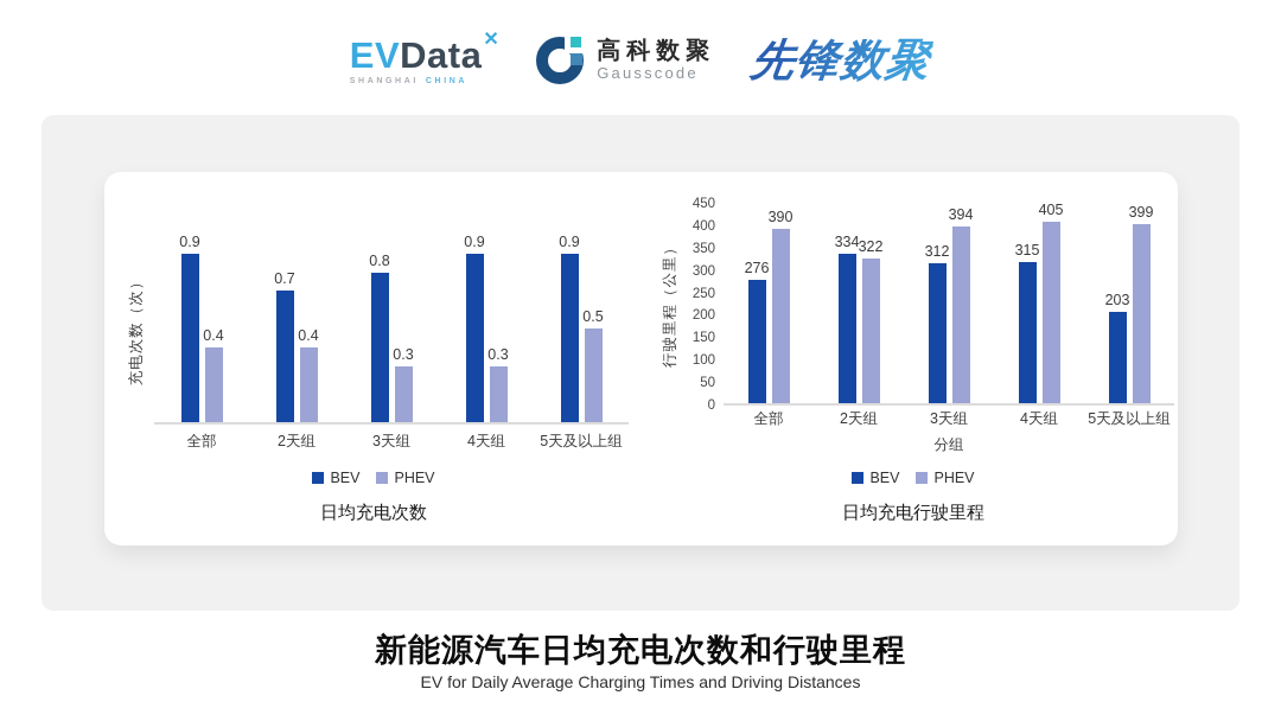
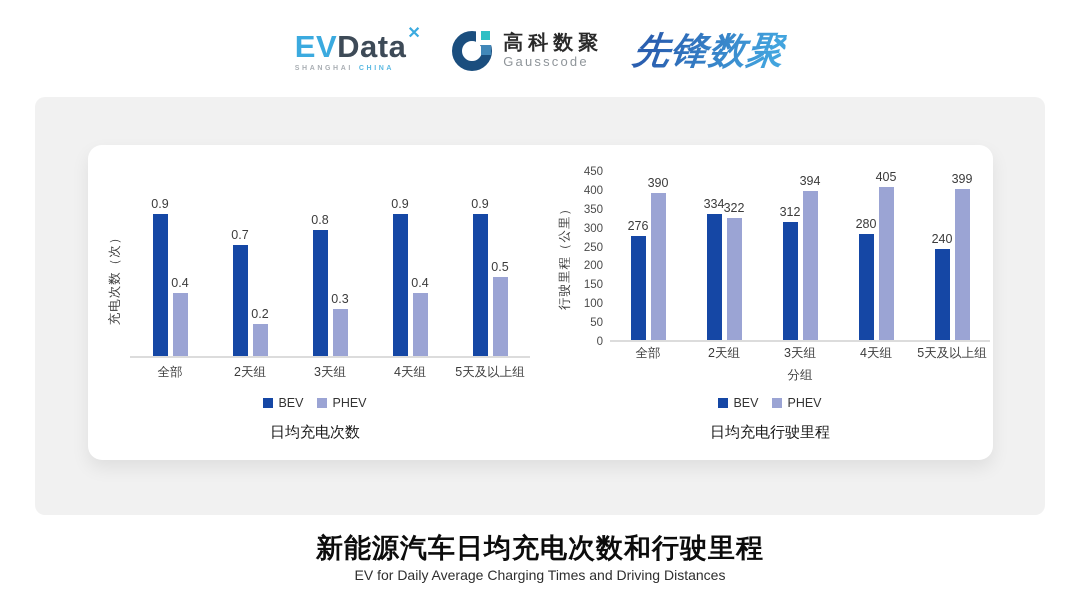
日均充电次数/PHEV/2天组: 0.4 -> 0.2
日均充电次数/PHEV/4天组: 0.3 -> 0.4
日均充电行驶里程/BEV/4天组: 315 -> 280
日均充电行驶里程/BEV/5天及以上组: 203 -> 240
